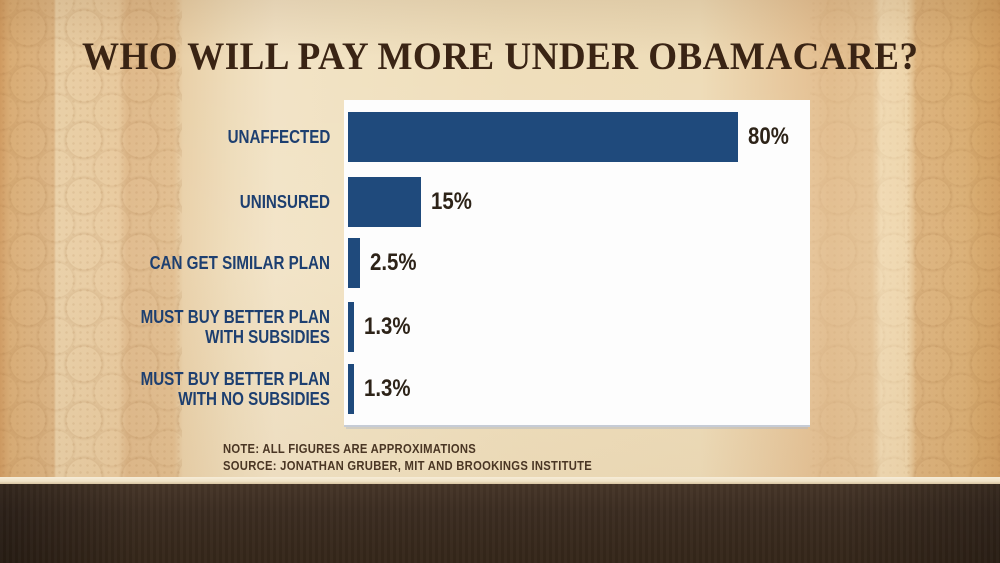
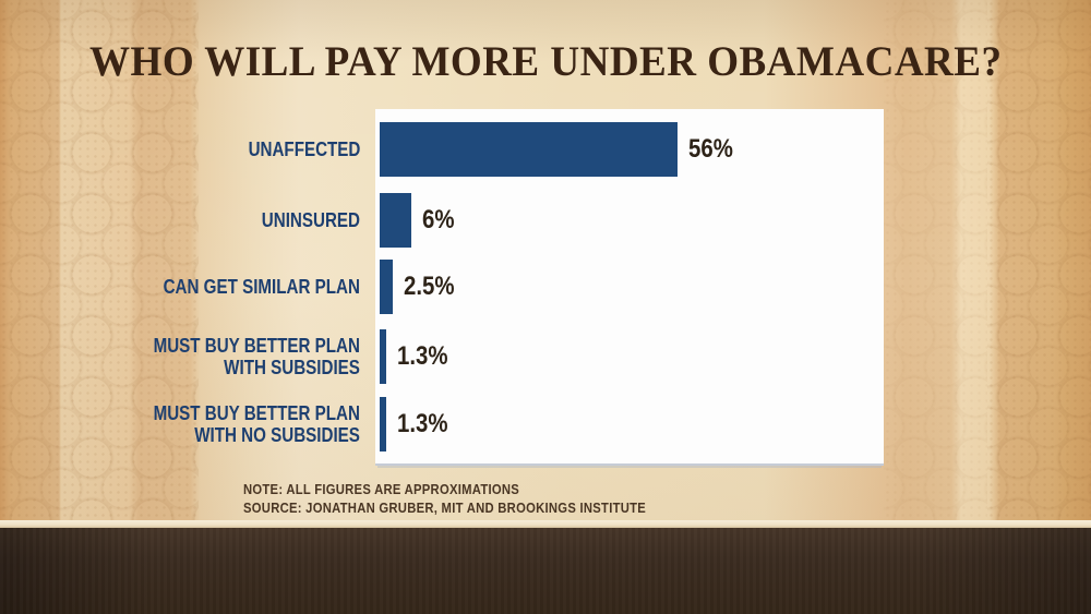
UNAFFECTED: 80% -> 56%
UNINSURED: 15% -> 6%
